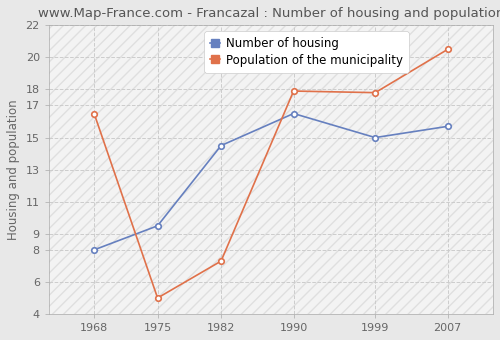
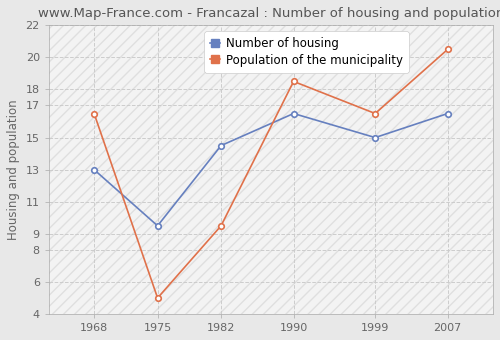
Number of housing/1968: 8.0 -> 13.0
Population of the municipality/1982: 7.3 -> 9.5
Population of the municipality/1990: 17.9 -> 18.5
Population of the municipality/1999: 17.8 -> 16.5
Number of housing/2007: 15.7 -> 16.5
